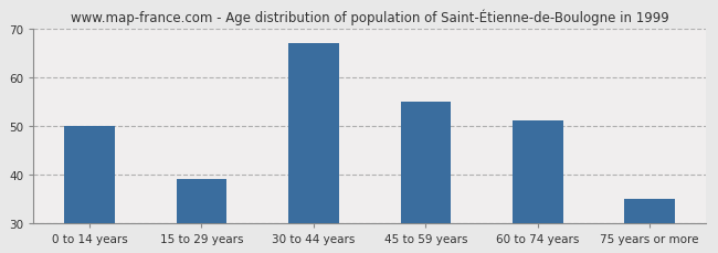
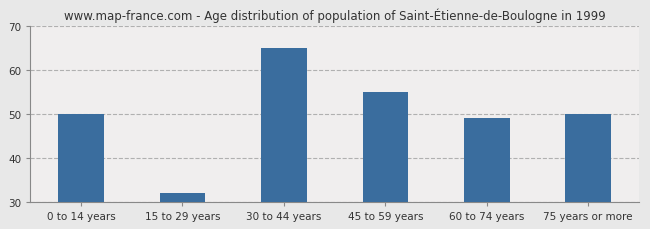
15 to 29 years: 39 -> 32
30 to 44 years: 67 -> 65
60 to 74 years: 51 -> 49
75 years or more: 35 -> 50
